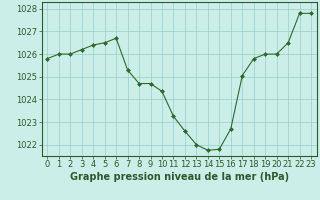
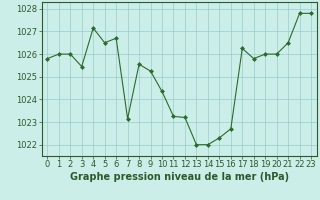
3: 1026.20 -> 1025.45
4: 1026.40 -> 1027.15
7: 1025.30 -> 1023.15
8: 1024.70 -> 1025.55
9: 1024.70 -> 1025.25
12: 1022.60 -> 1023.20
14: 1021.75 -> 1022.00
15: 1021.80 -> 1022.30
17: 1025.05 -> 1026.25
